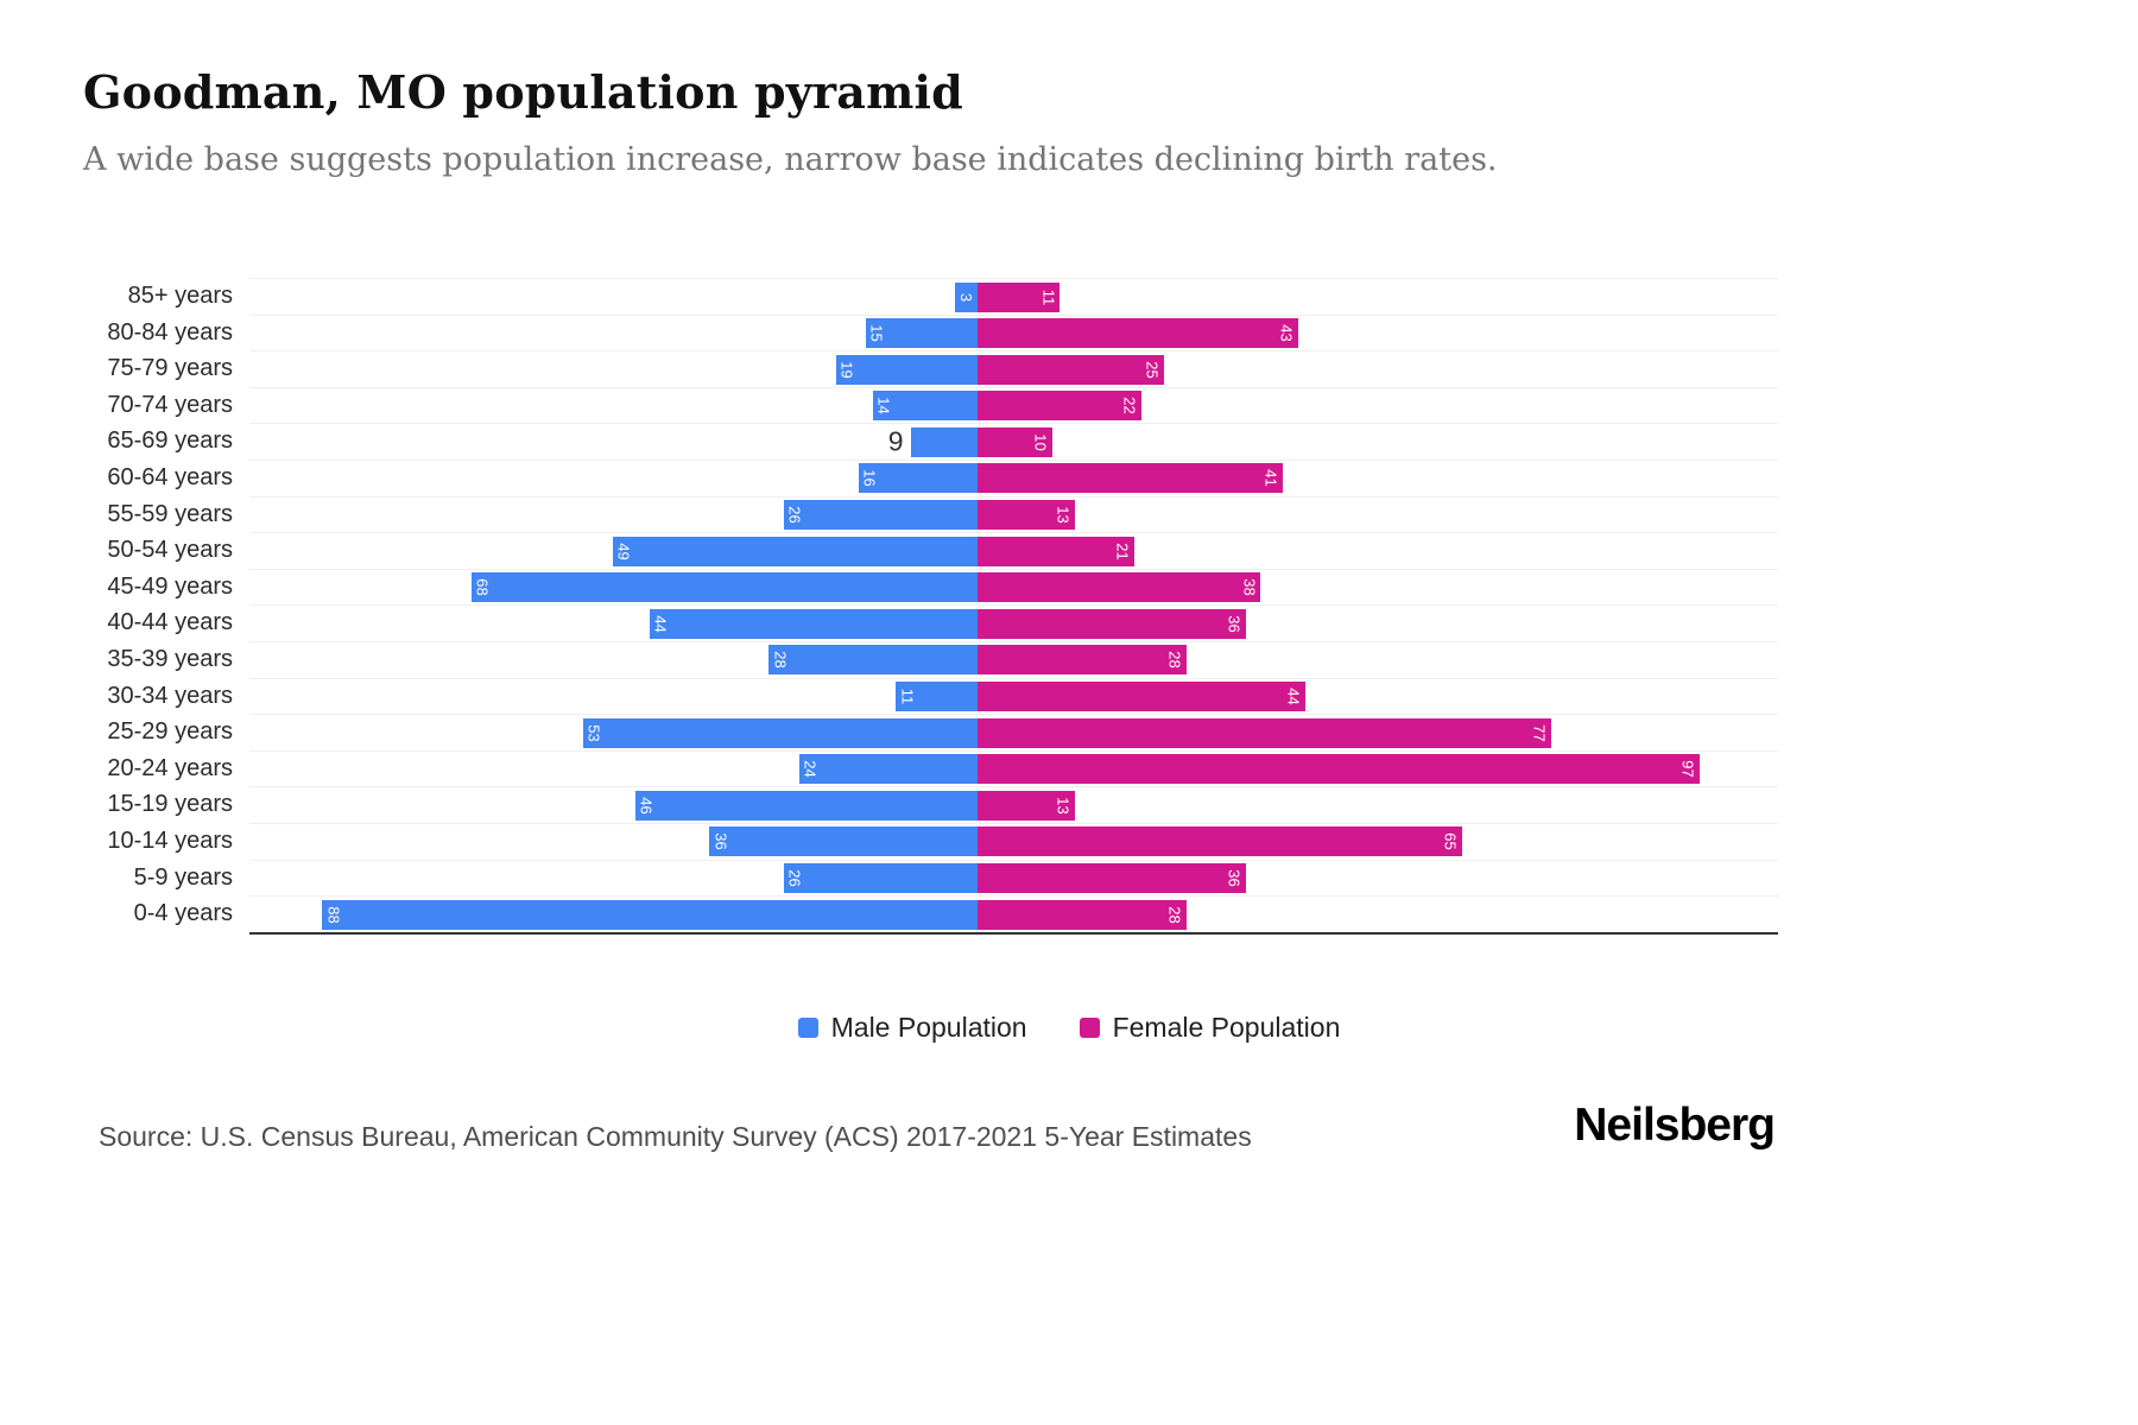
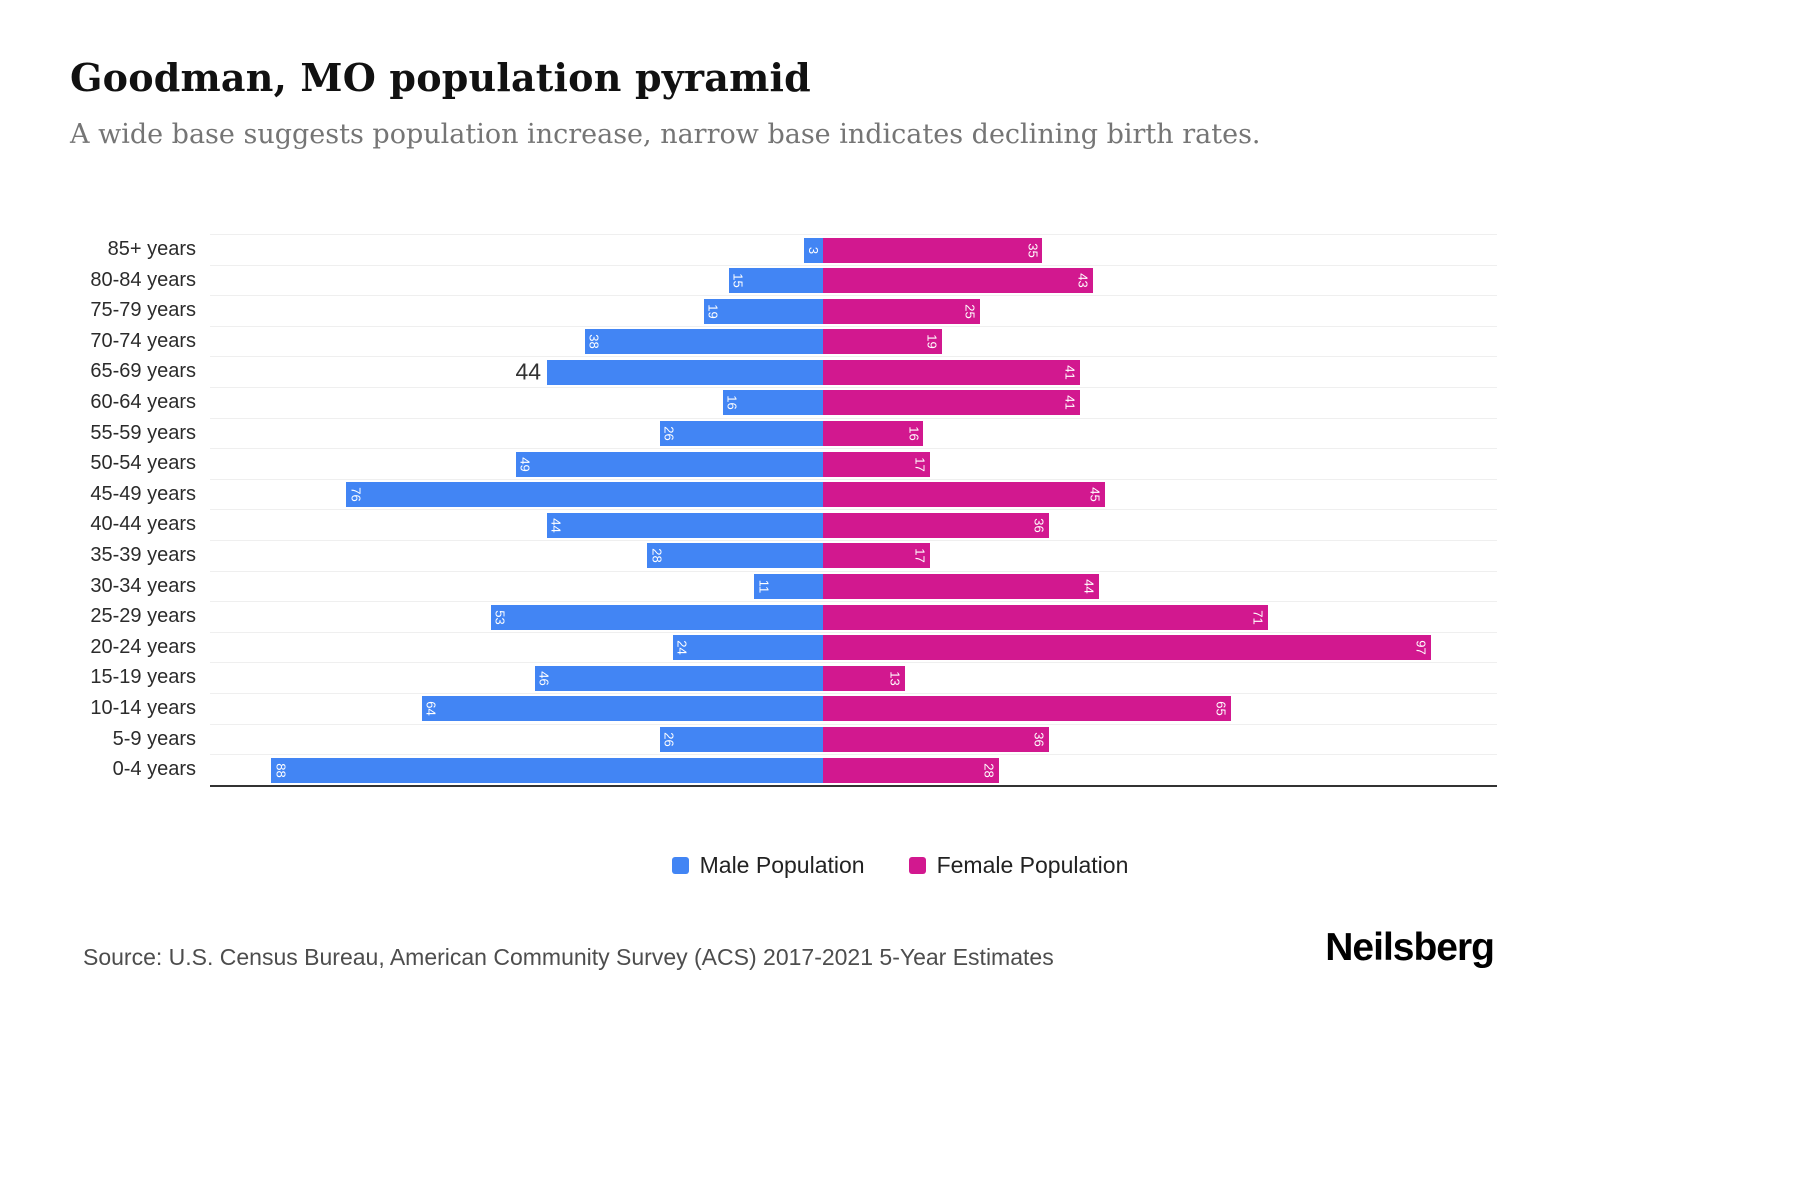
Female Population/85+ years: 11 -> 35
Male Population/70-74 years: 14 -> 38
Female Population/70-74 years: 22 -> 19
Male Population/65-69 years: 9 -> 44
Female Population/65-69 years: 10 -> 41
Female Population/55-59 years: 13 -> 16
Female Population/50-54 years: 21 -> 17
Male Population/45-49 years: 68 -> 76
Female Population/45-49 years: 38 -> 45
Female Population/35-39 years: 28 -> 17
Female Population/25-29 years: 77 -> 71
Male Population/10-14 years: 36 -> 64
